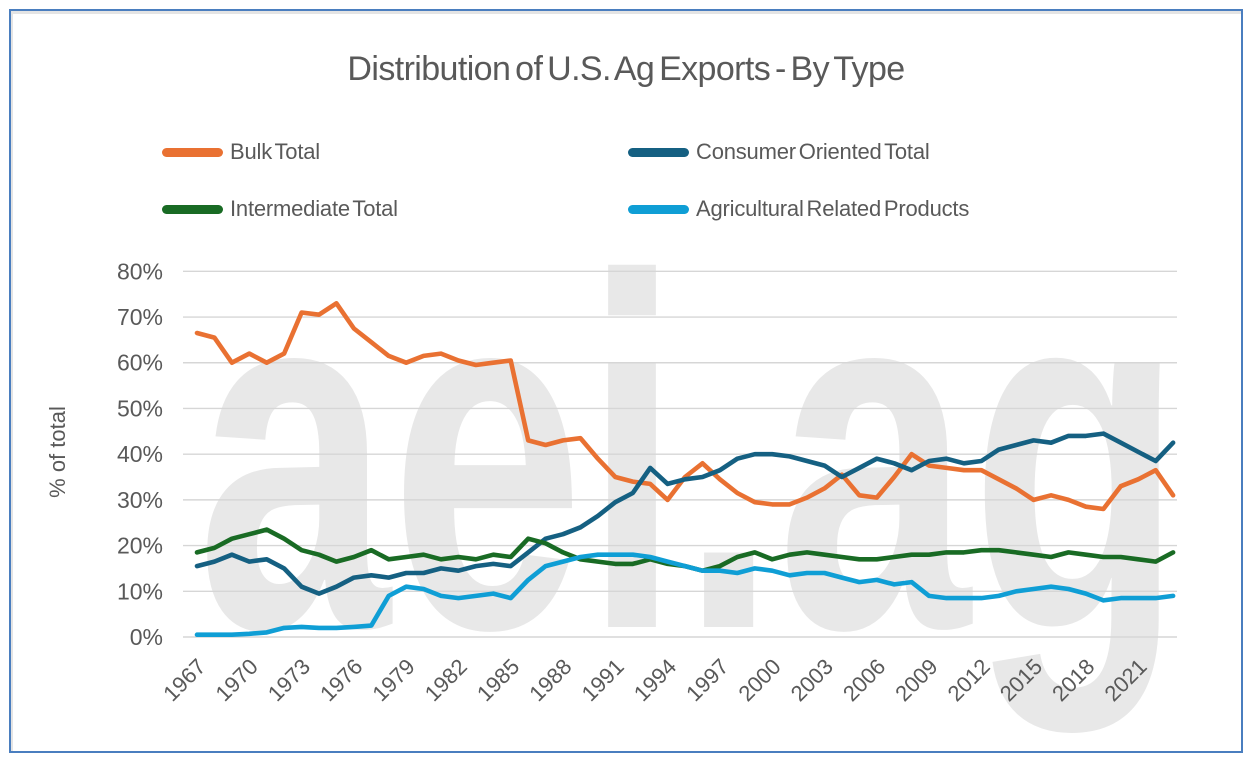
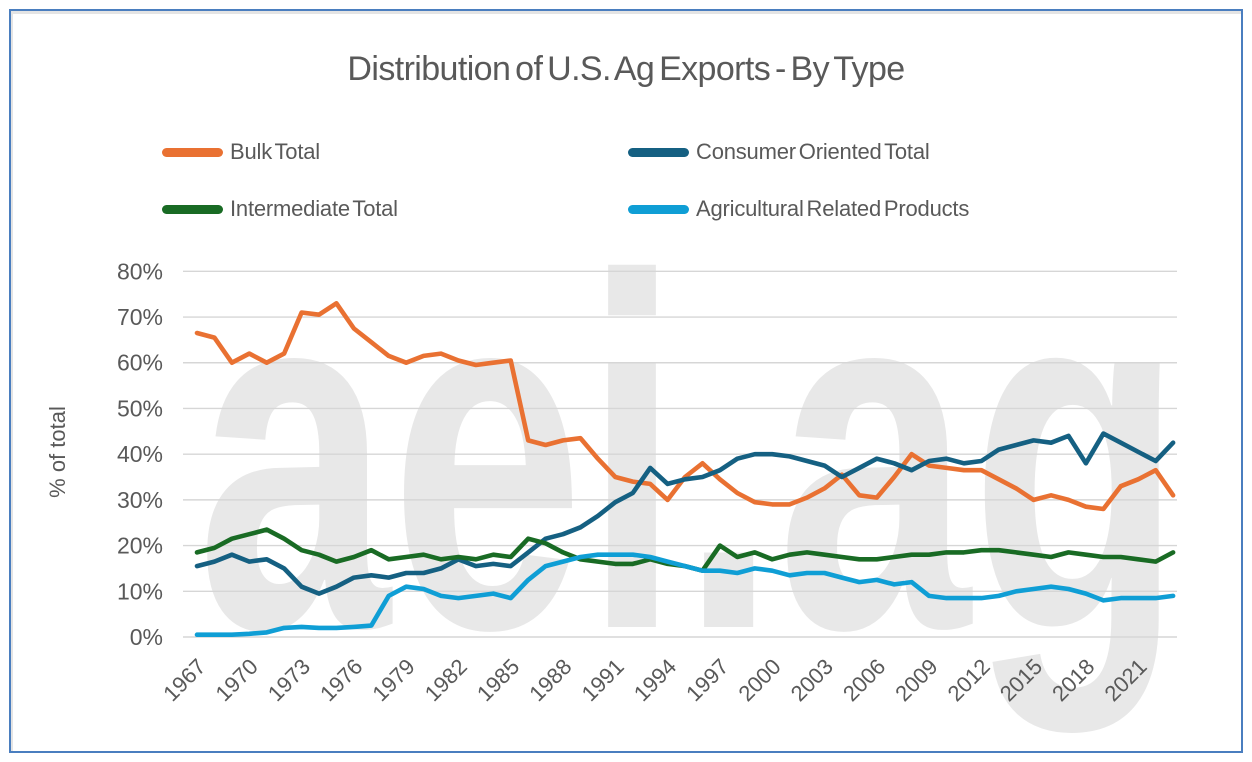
Consumer Oriented Total/1982: 14% -> 17%
Intermediate Total/1997: 16% -> 20%
Consumer Oriented Total/2018: 44% -> 38%
